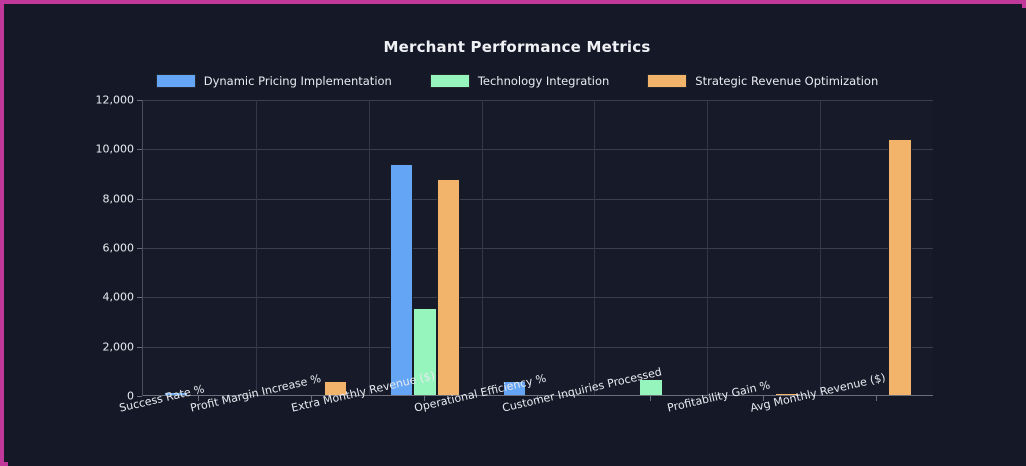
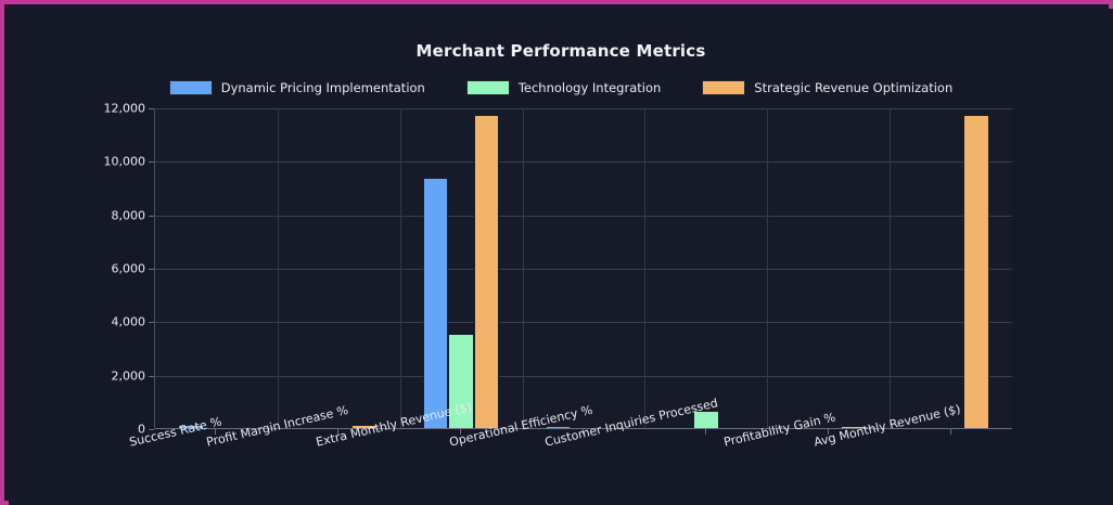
Strategic Revenue Optimization/Profit Margin Increase %: 600 -> 200
Strategic Revenue Optimization/Extra Monthly Revenue ($): 8800 -> 11800
Dynamic Pricing Implementation/Operational Efficiency %: 600 -> 100
Strategic Revenue Optimization/Avg Monthly Revenue ($): 10400 -> 11800
